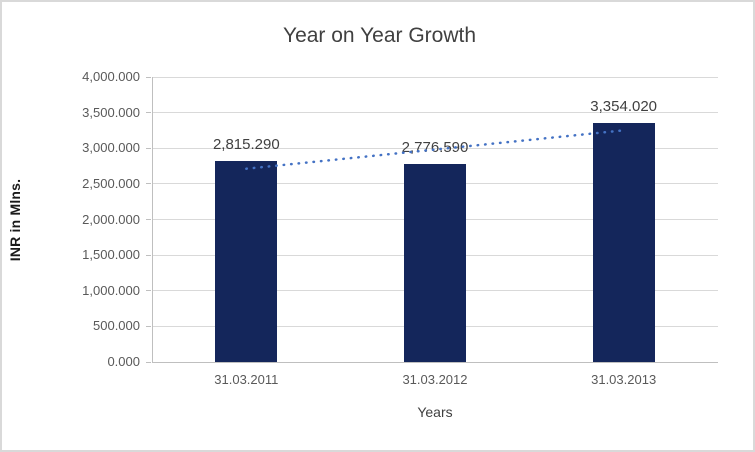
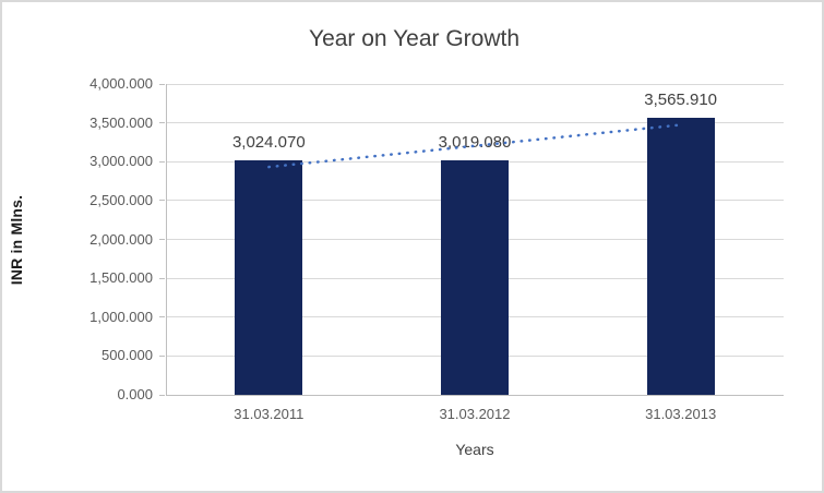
31.03.2011: 2,815.290 -> 3,024.070
31.03.2012: 2,776.590 -> 3,019.080
31.03.2013: 3,354.020 -> 3,565.910
